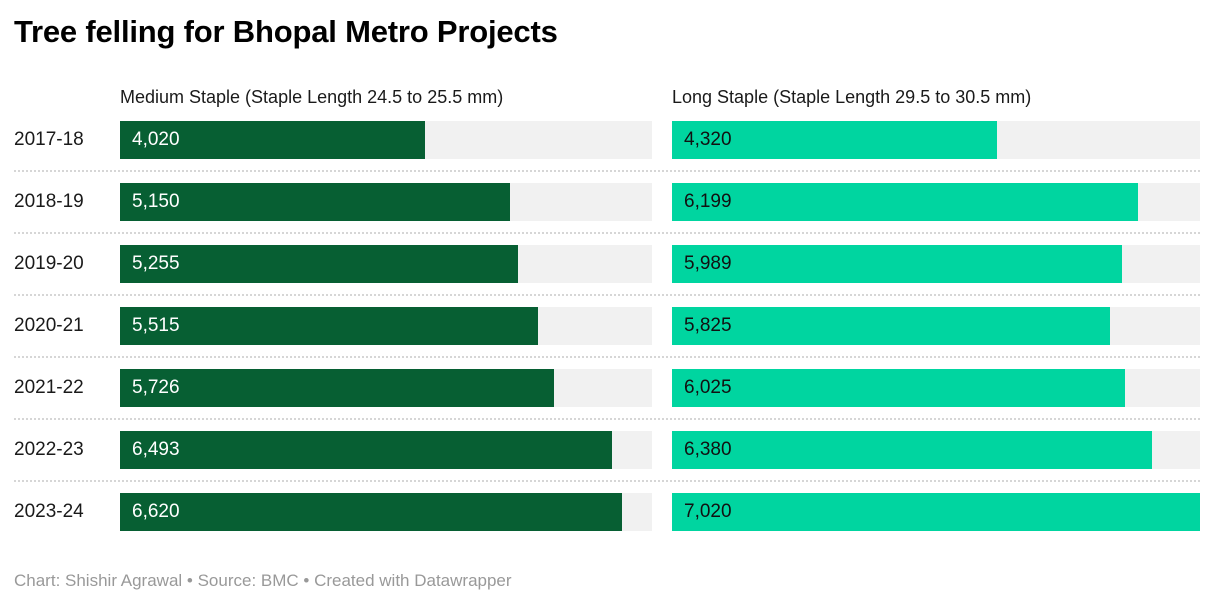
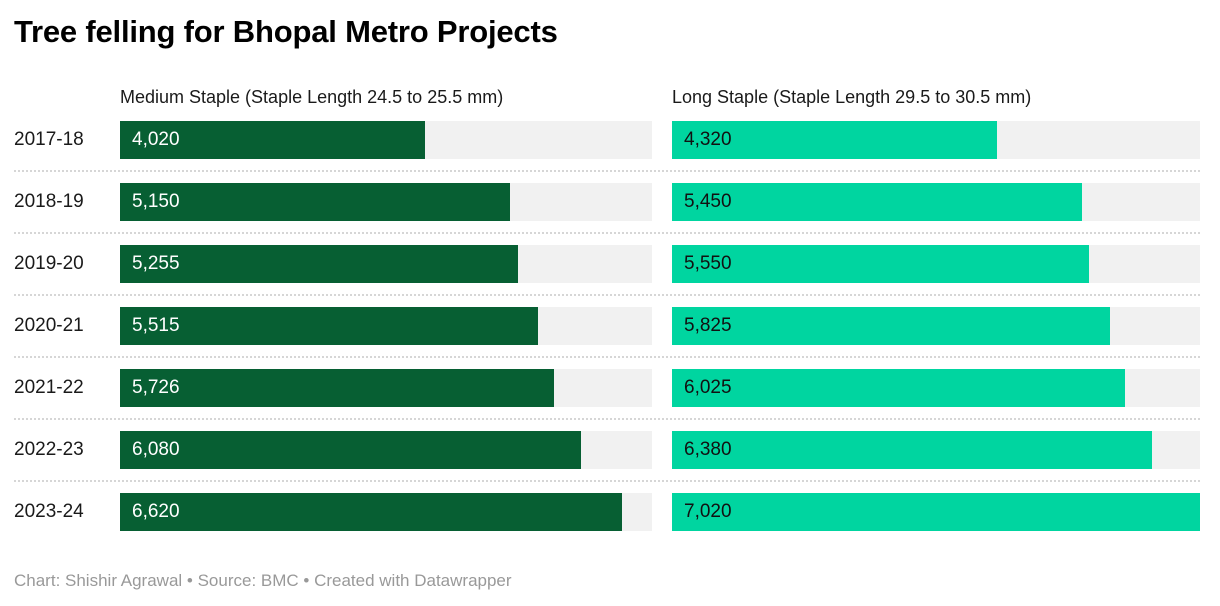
Long Staple (Staple Length 29.5 to 30.5 mm)/2018-19: 6,199 -> 5,450
Long Staple (Staple Length 29.5 to 30.5 mm)/2019-20: 5,989 -> 5,550
Medium Staple (Staple Length 24.5 to 25.5 mm)/2022-23: 6,493 -> 6,080
